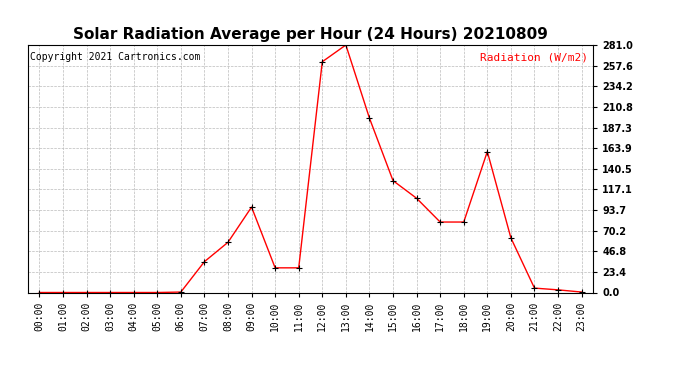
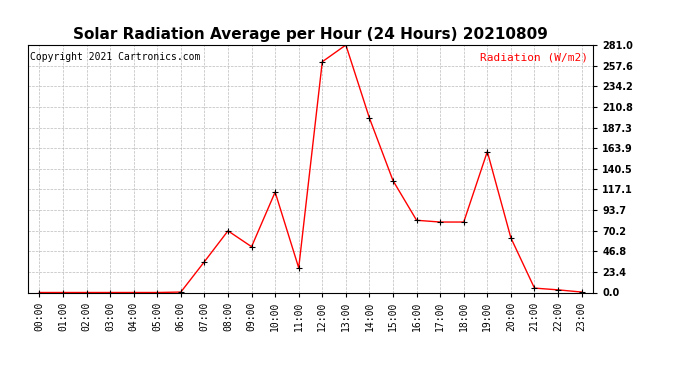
08:00: 57 -> 70
09:00: 97 -> 52
10:00: 28 -> 114
16:00: 107 -> 82
